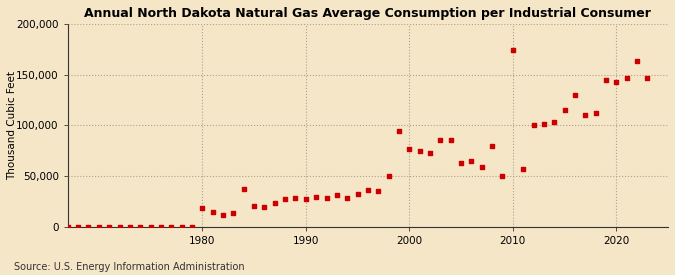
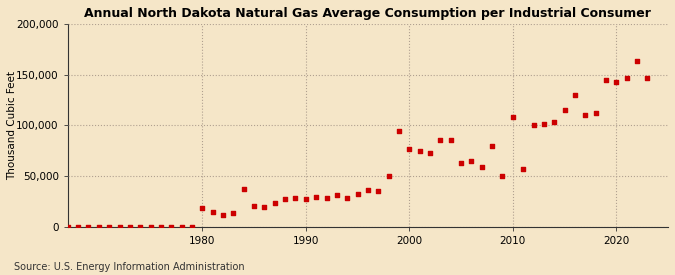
2010: 174,000 -> 108,000
